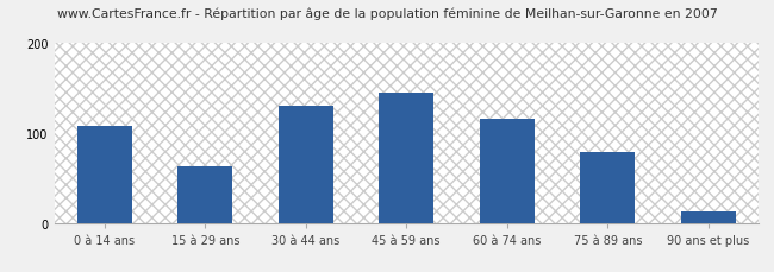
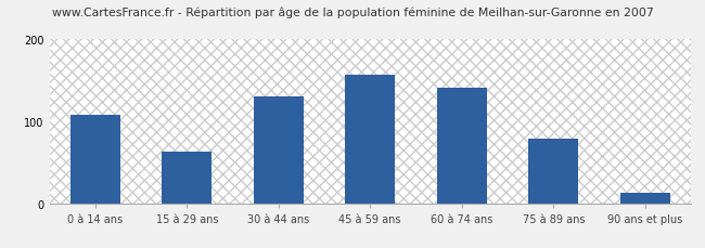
45 à 59 ans: 145 -> 156
60 à 74 ans: 115 -> 140
